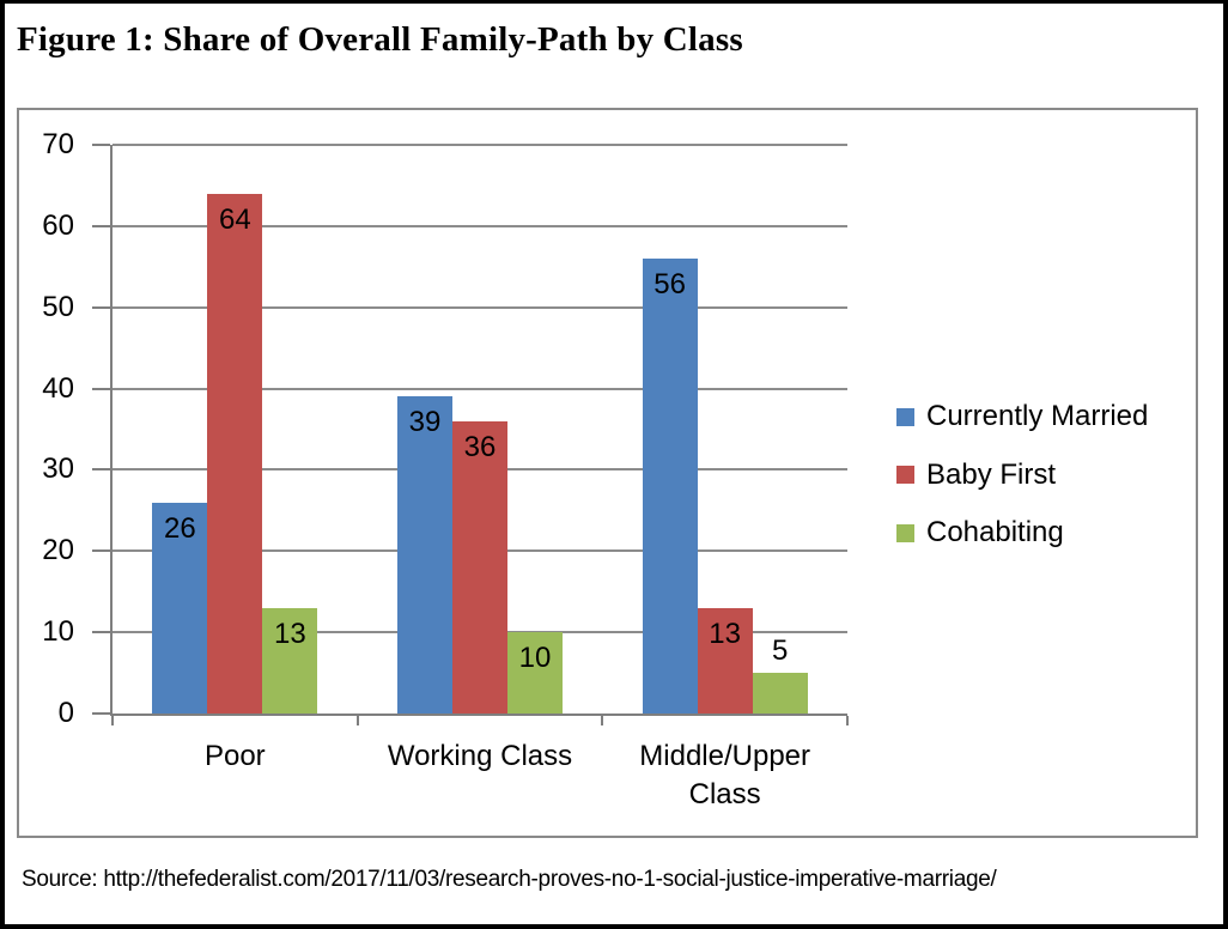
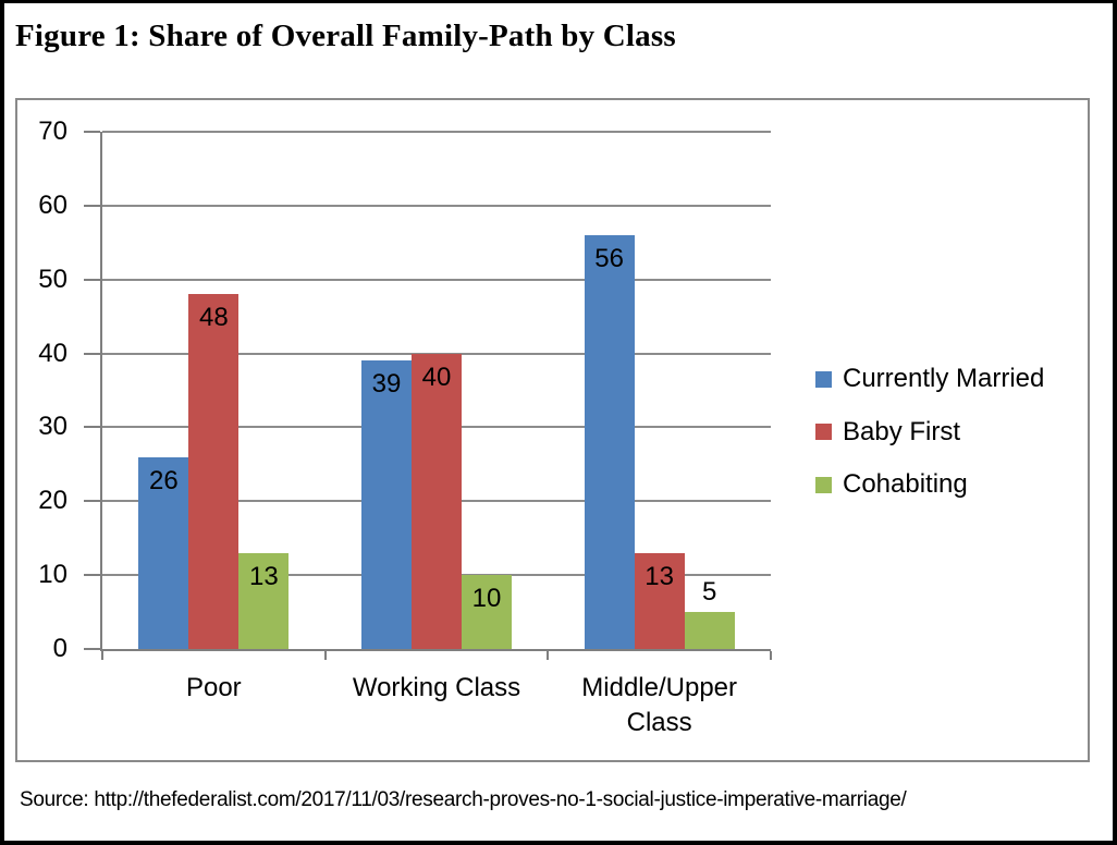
Baby First/Poor: 64 -> 48
Baby First/Working Class: 36 -> 40
